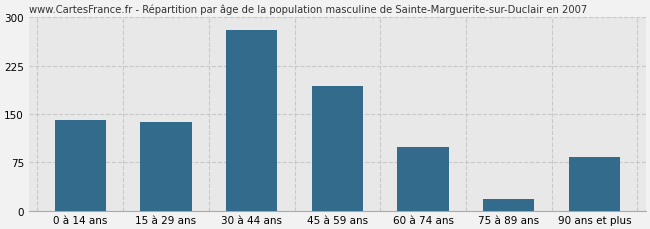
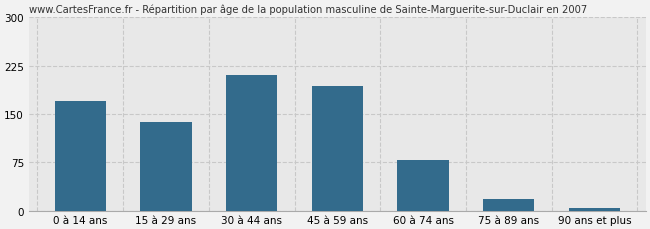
0 à 14 ans: 140 -> 170
30 à 44 ans: 280 -> 210
60 à 74 ans: 98 -> 78
90 ans et plus: 84 -> 4
